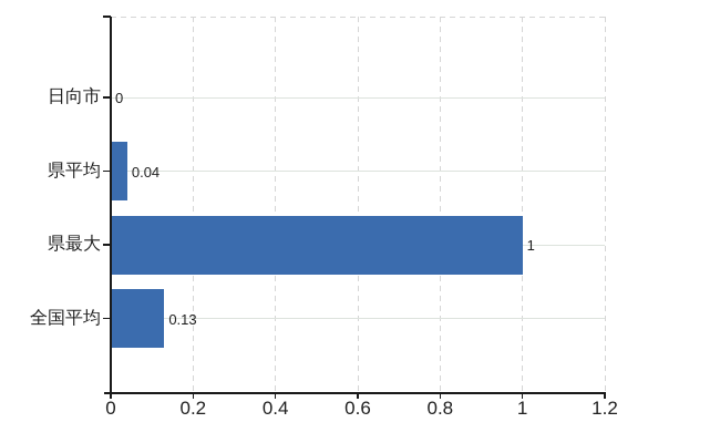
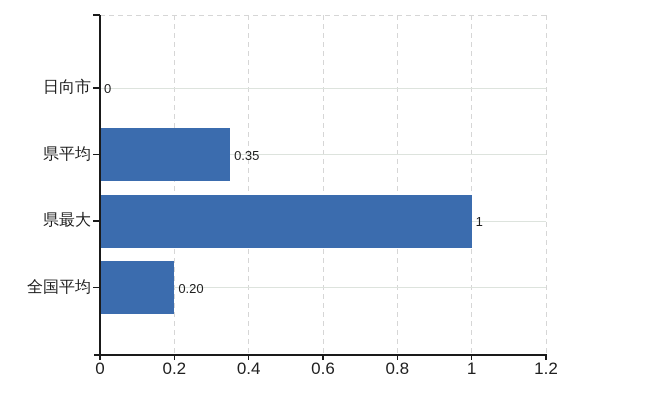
県平均: 0.04 -> 0.35
全国平均: 0.13 -> 0.20
